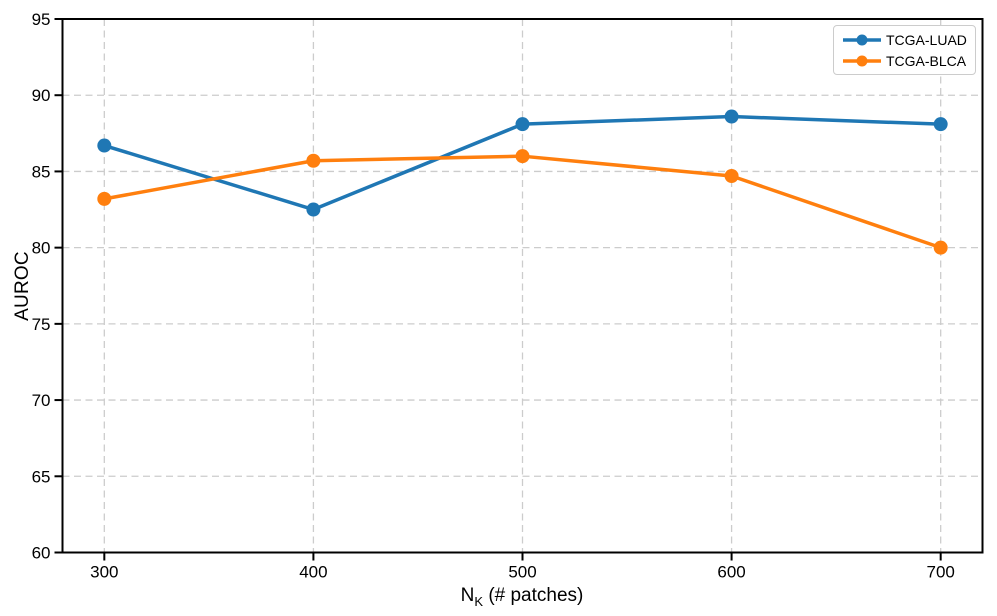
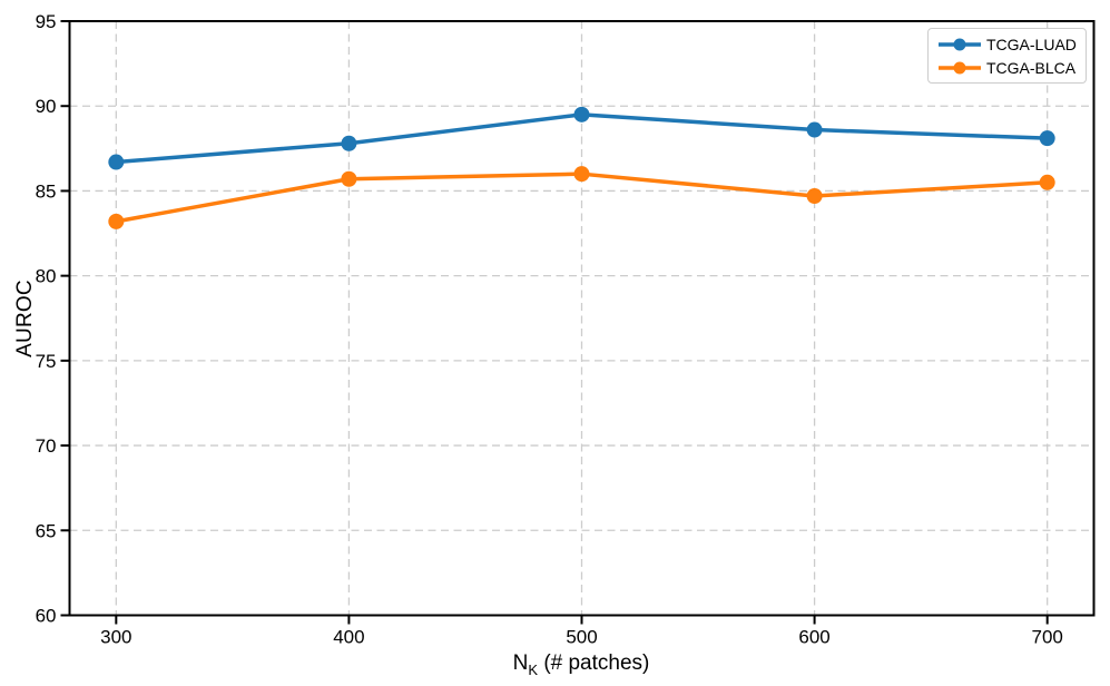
TCGA-LUAD/400: 82.5 -> 87.8
TCGA-LUAD/500: 88.1 -> 89.5
TCGA-BLCA/700: 80.0 -> 85.5
